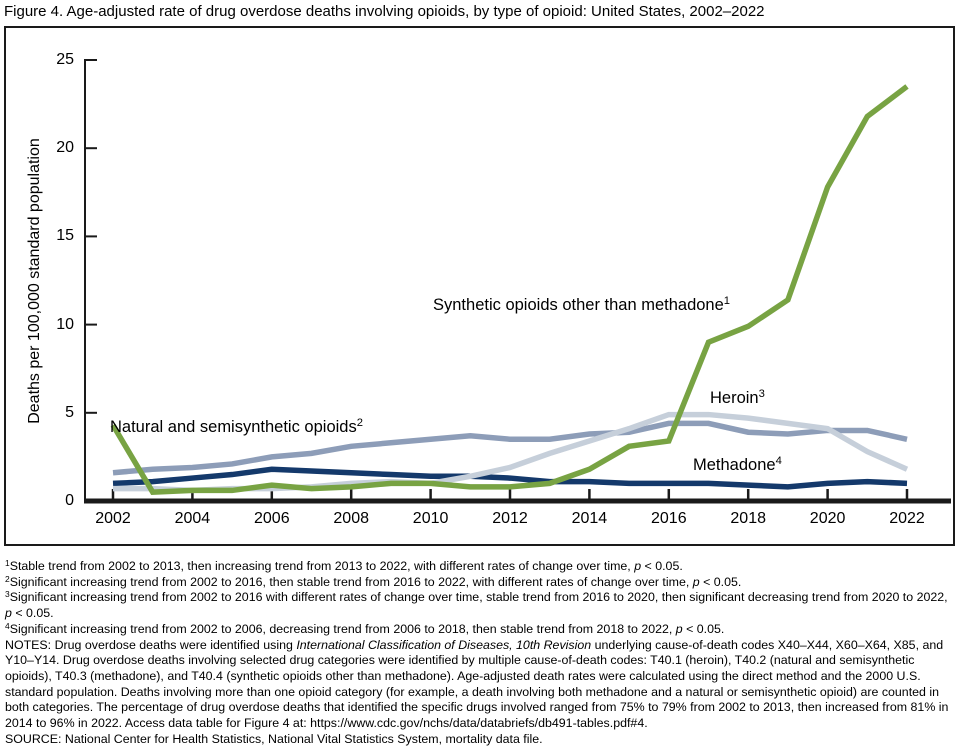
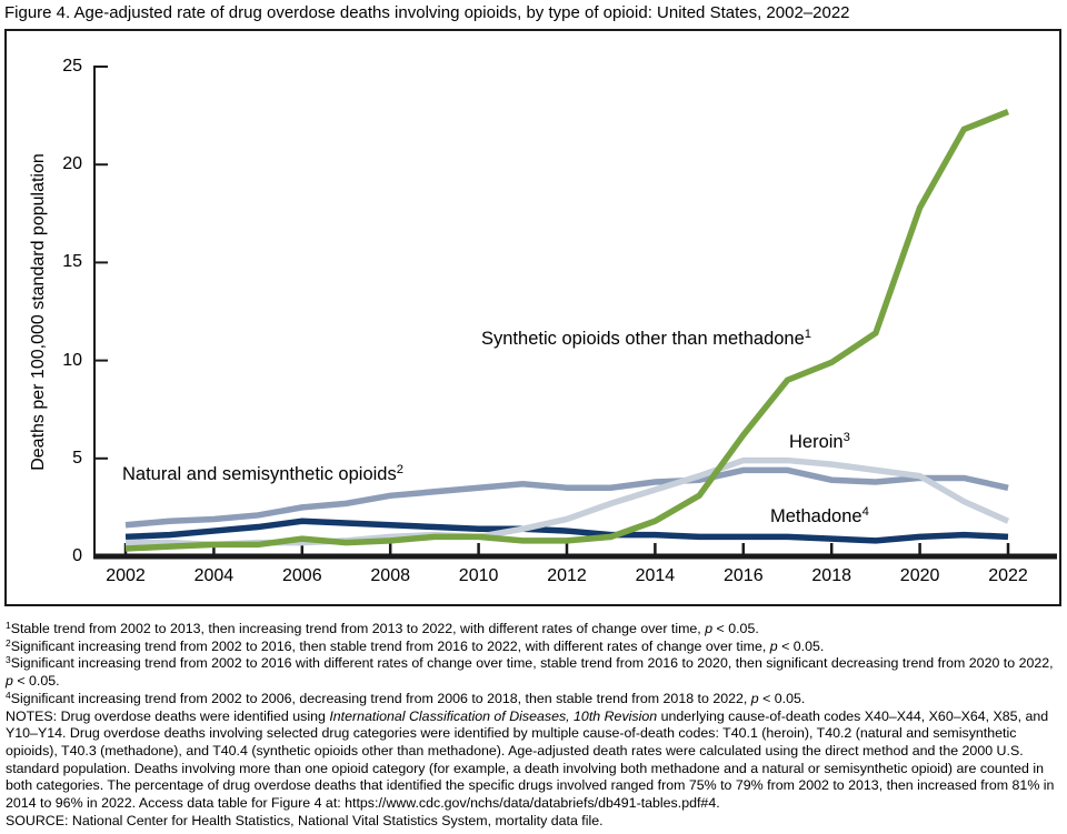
Synthetic opioids other than methadone/2002: 4.3 -> 0.4
Synthetic opioids other than methadone/2016: 3.4 -> 6.2
Synthetic opioids other than methadone/2022: 23.5 -> 22.7
